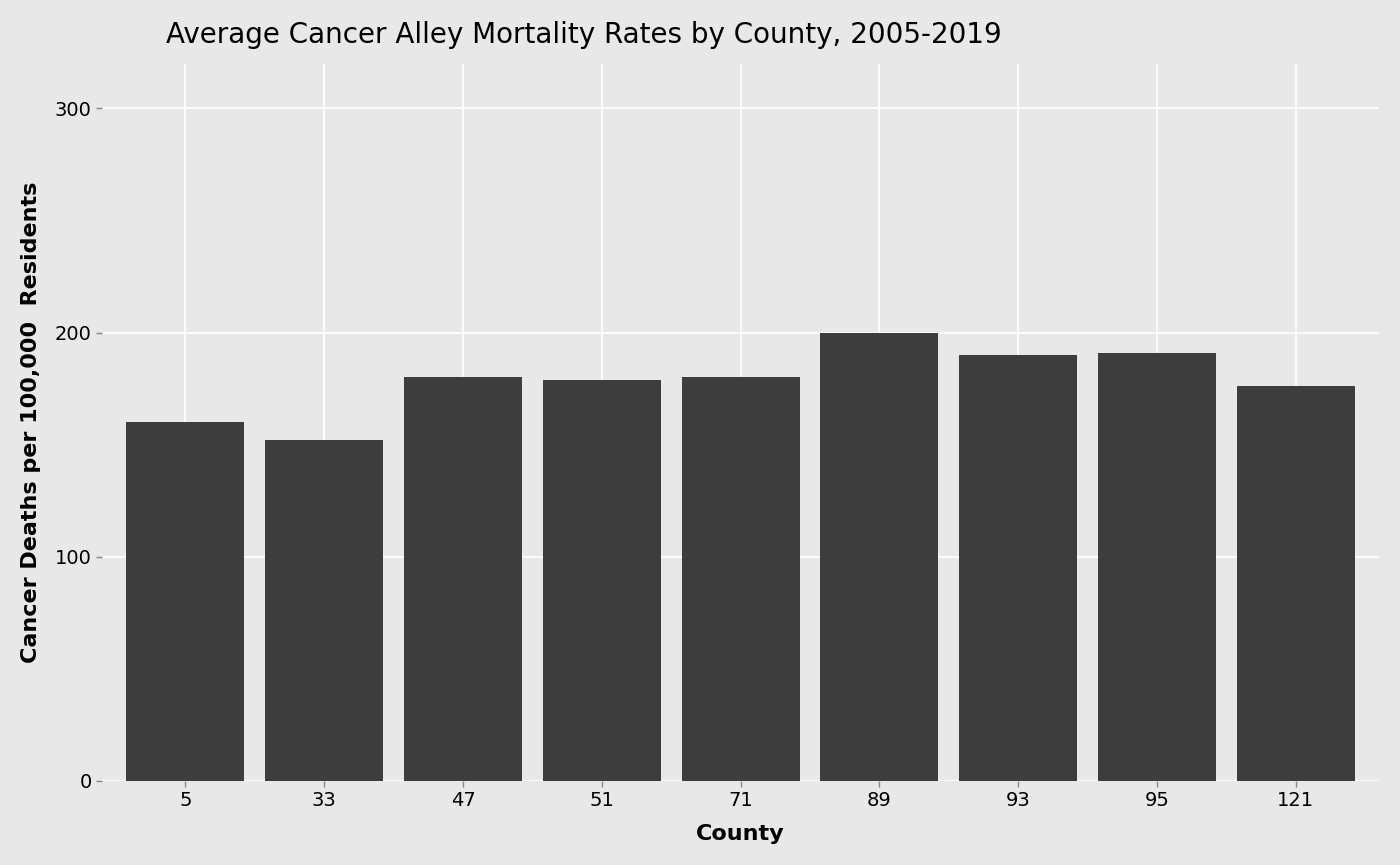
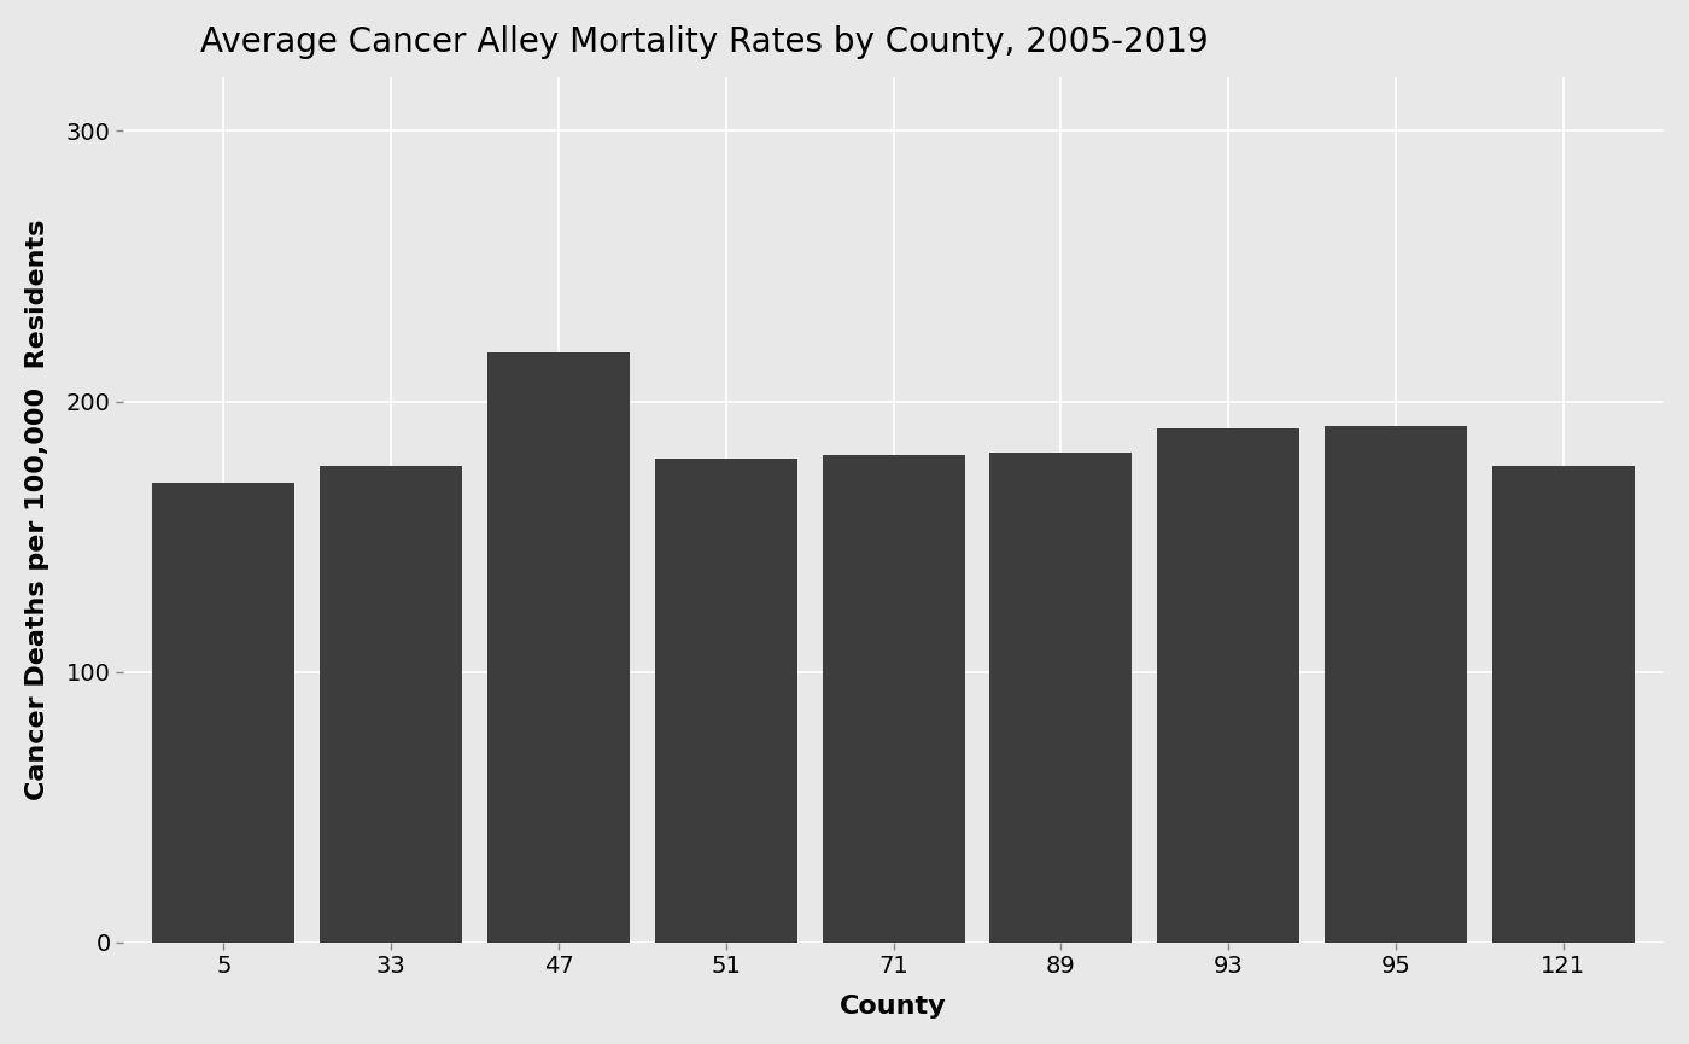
5: 160 -> 170
33: 152 -> 176
47: 180 -> 218
89: 200 -> 181
